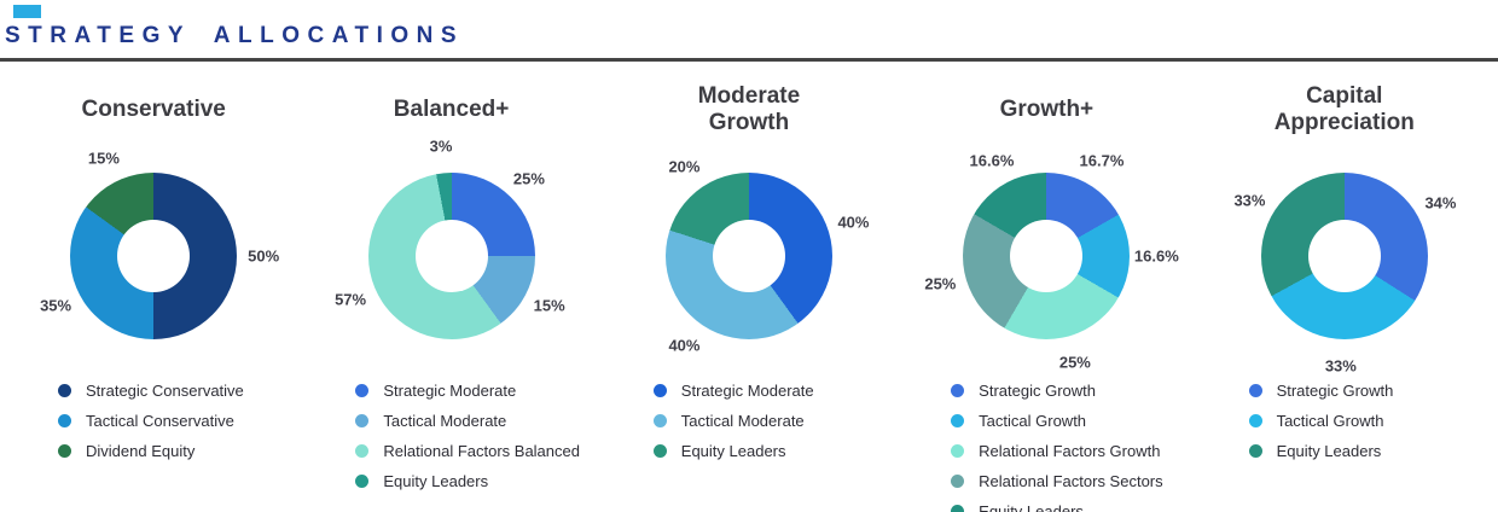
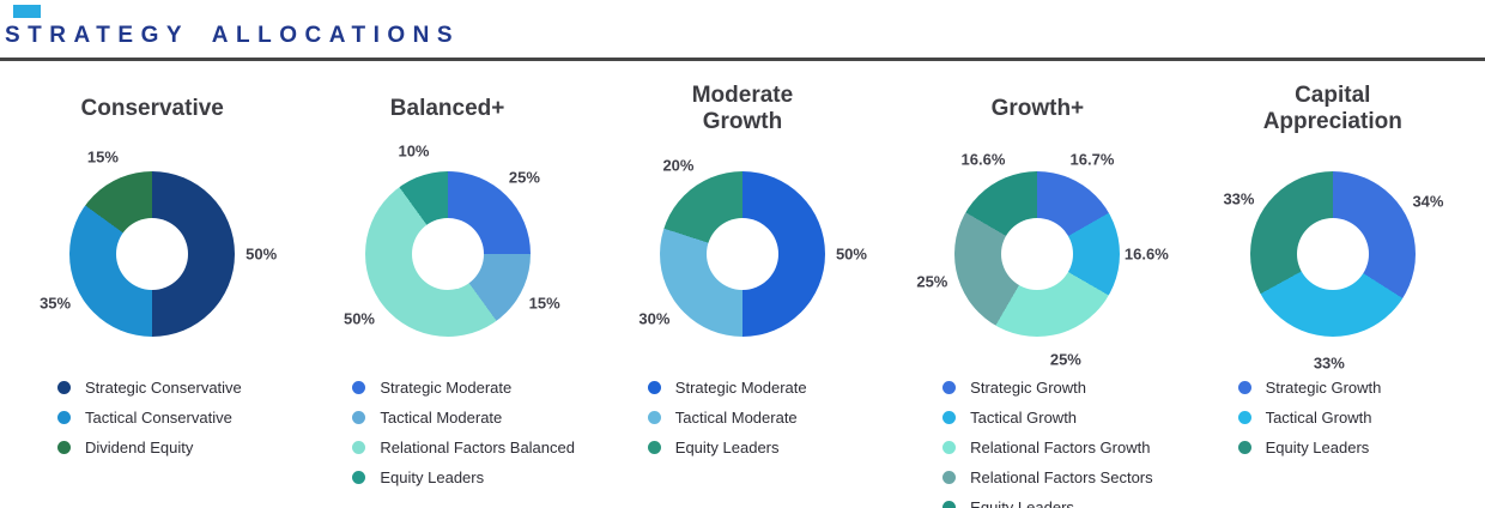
Balanced+/Relational Factors Balanced: 57% -> 50%
Balanced+/Equity Leaders: 3% -> 10%
Moderate Growth/Strategic Moderate: 40% -> 50%
Moderate Growth/Tactical Moderate: 40% -> 30%
